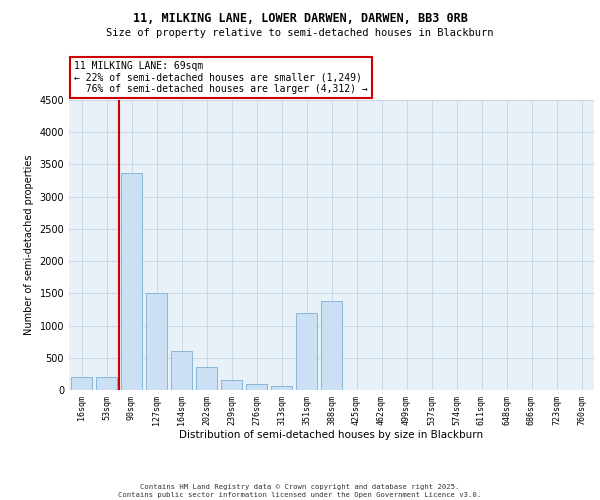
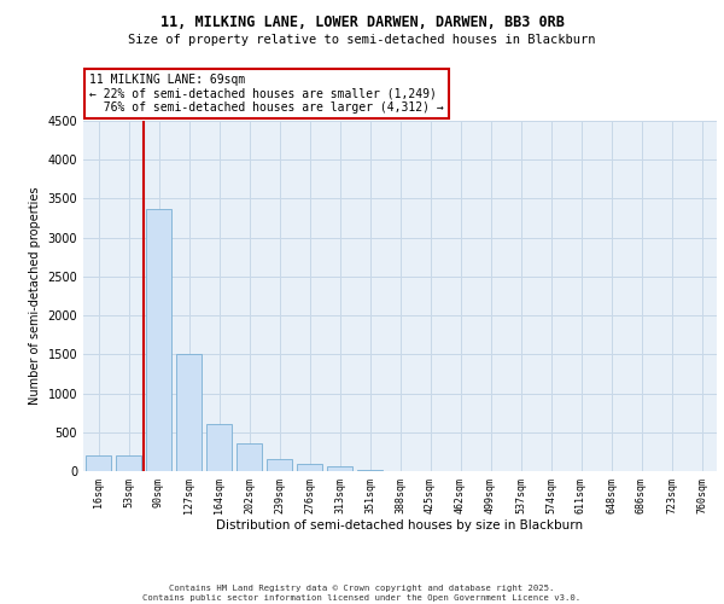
351sqm: 1200 -> 20
388sqm: 1380 -> 0
